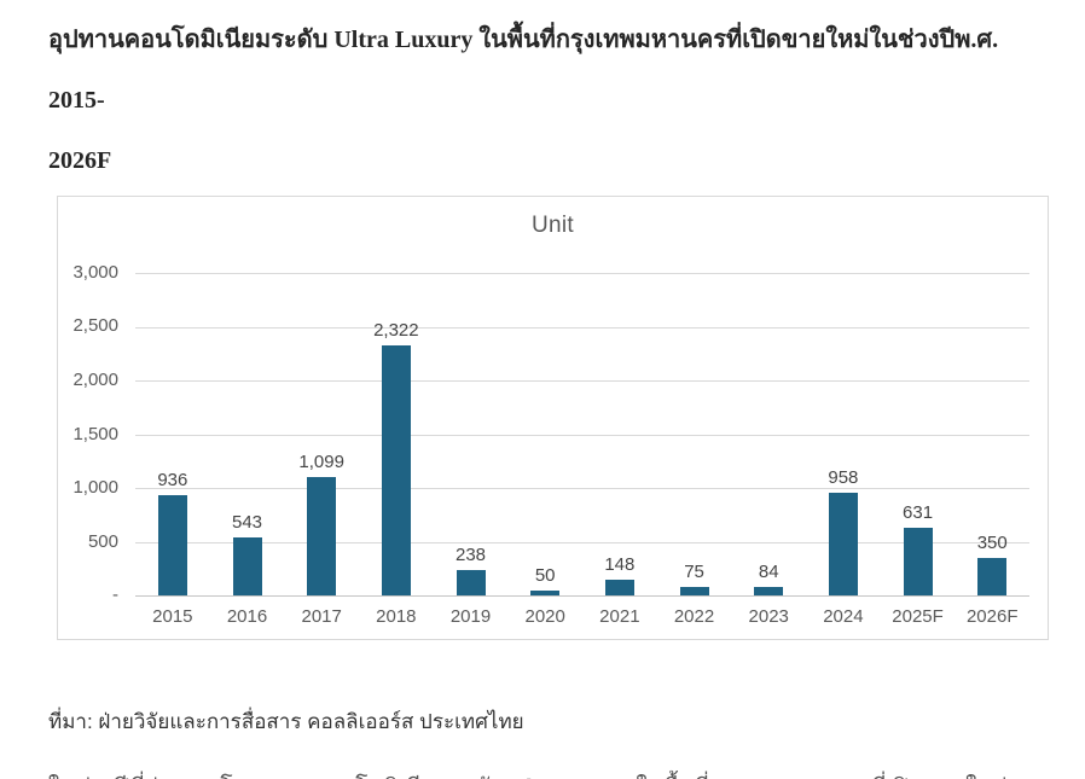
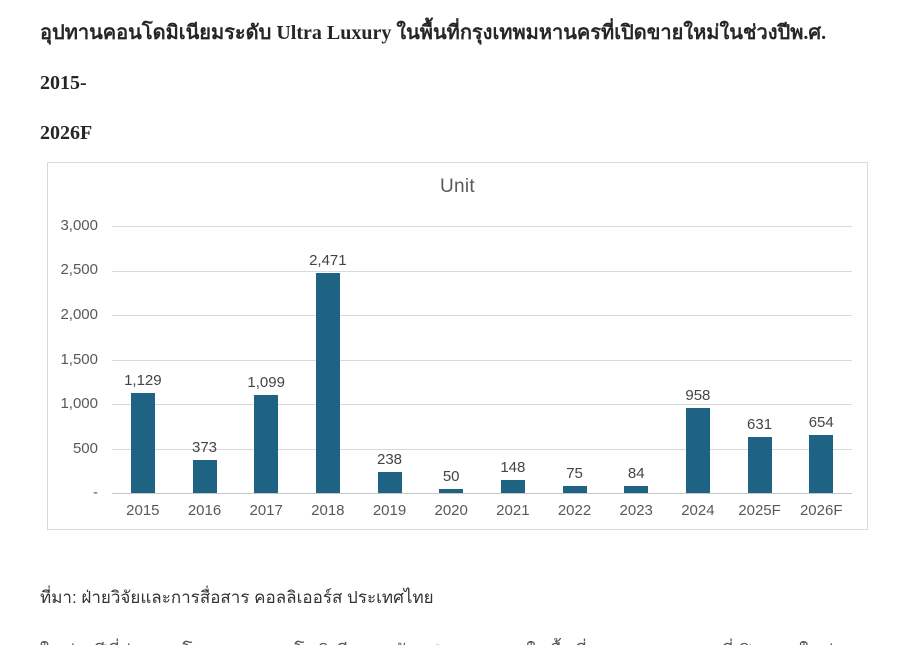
2015: 936 -> 1,129
2016: 543 -> 373
2018: 2,322 -> 2,471
2026F: 350 -> 654
